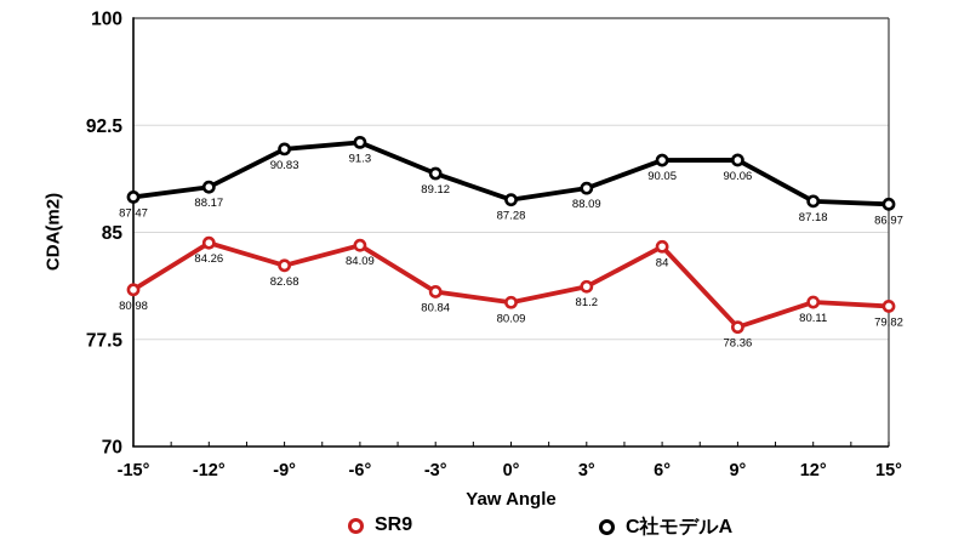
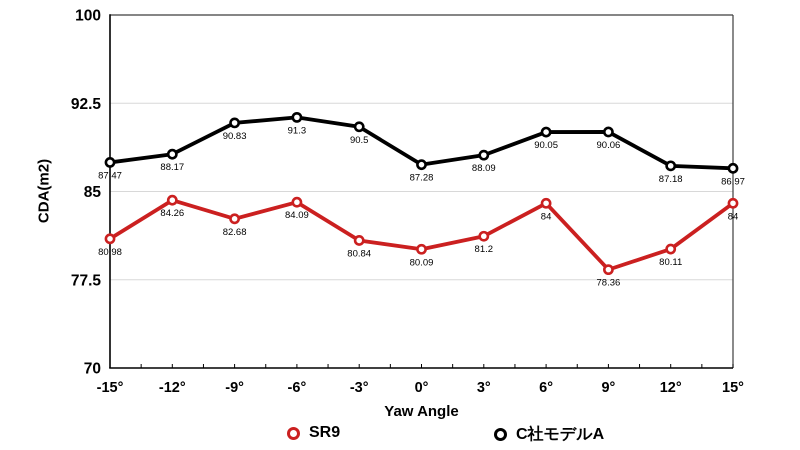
C社モデルA/-3°: 89.12 -> 90.5
SR9/15°: 79.82 -> 84
